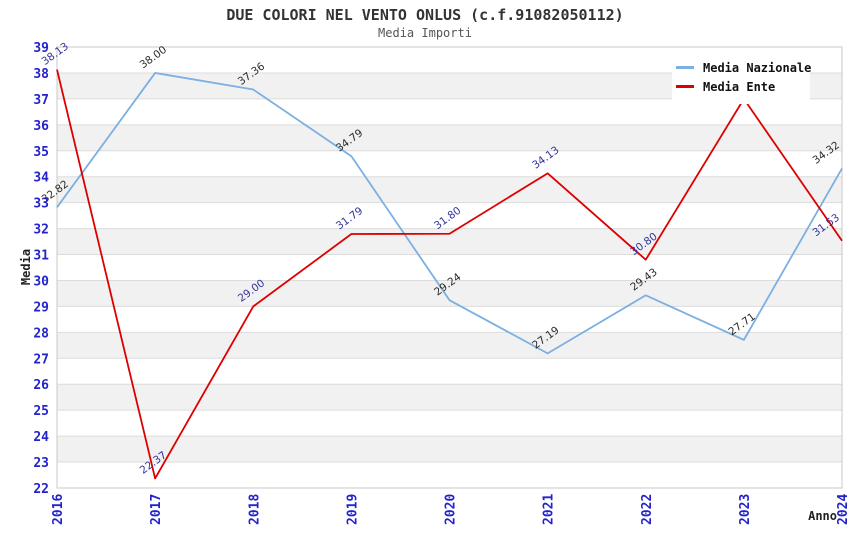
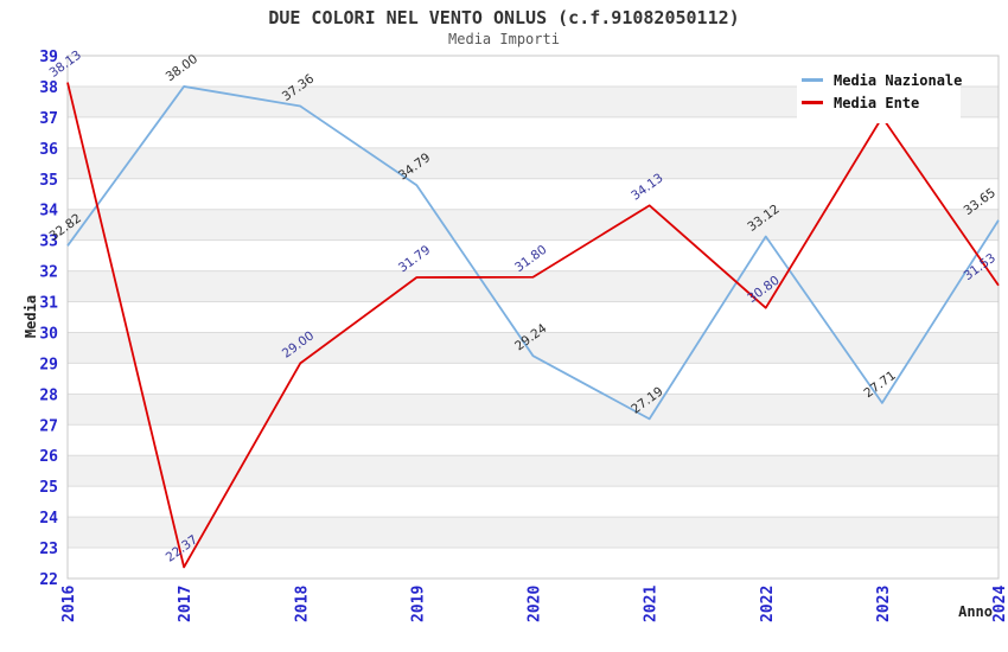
Media Nazionale/2022: 29.43 -> 33.12
Media Nazionale/2024: 34.32 -> 33.65
